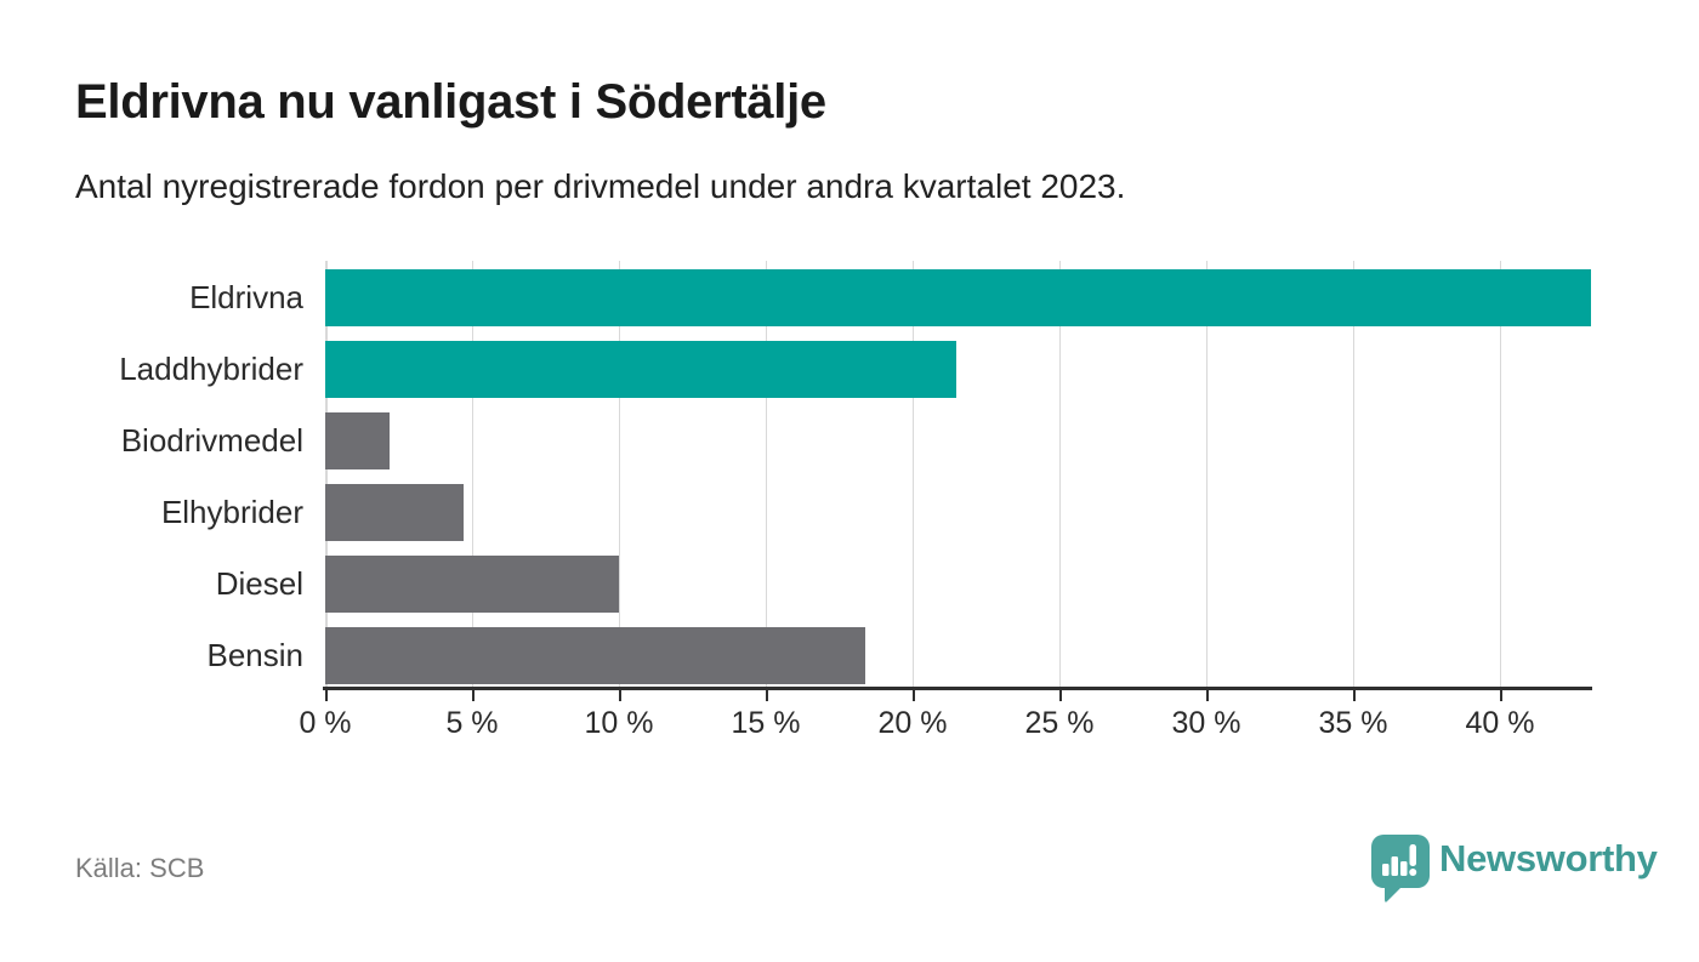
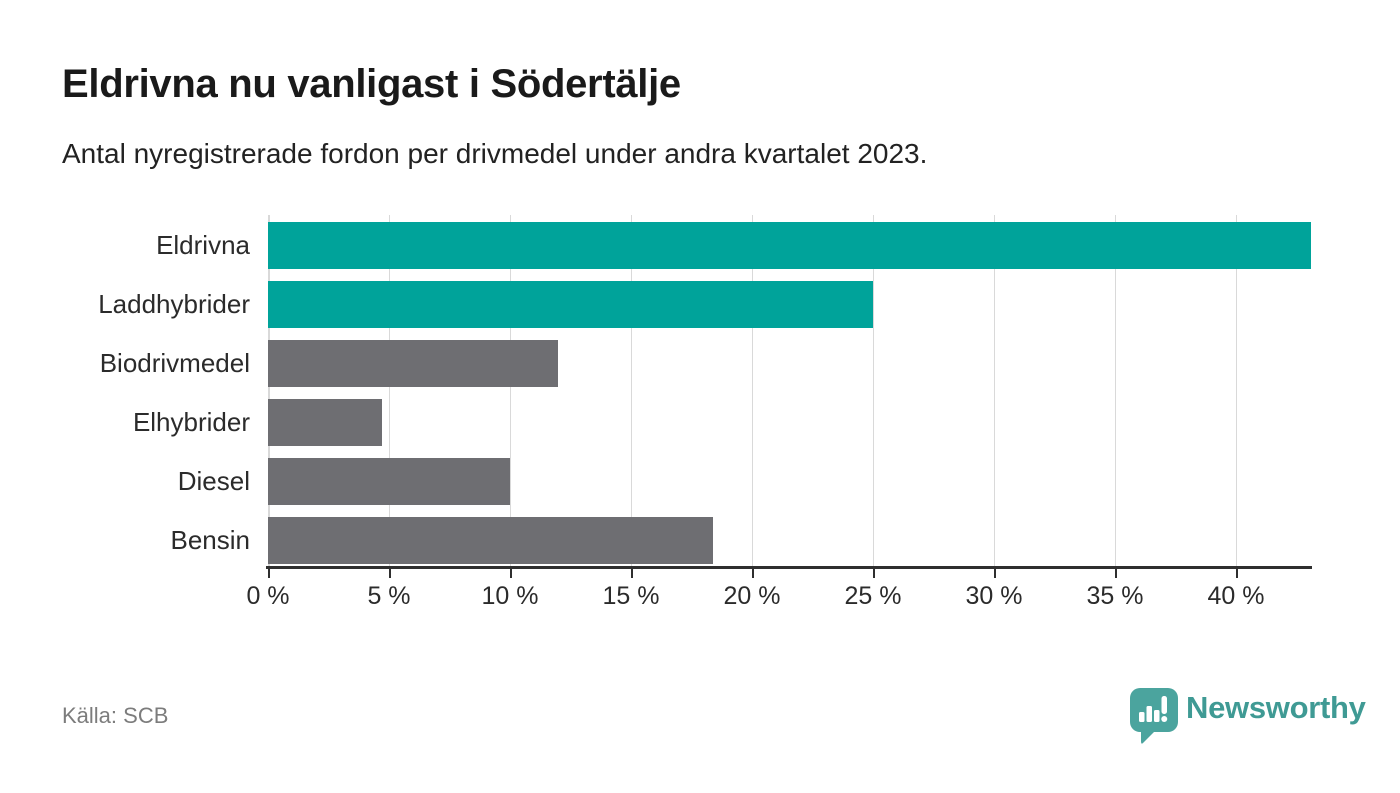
Laddhybrider: 21.5% -> 25.0%
Biodrivmedel: 2.2% -> 12.0%
